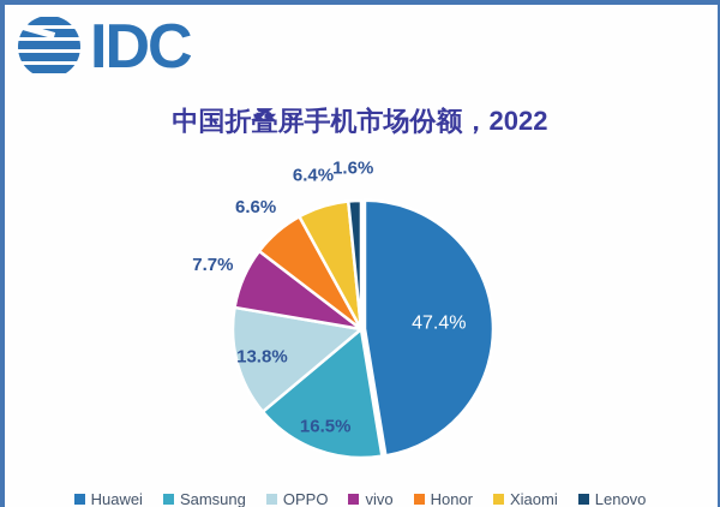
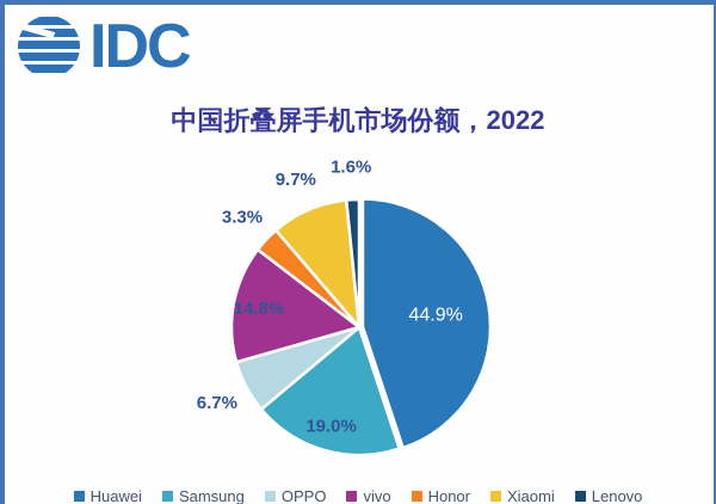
Huawei: 47.4% -> 44.9%
Samsung: 16.5% -> 19.0%
OPPO: 13.8% -> 6.7%
vivo: 7.7% -> 14.8%
Honor: 6.6% -> 3.3%
Xiaomi: 6.4% -> 9.7%
